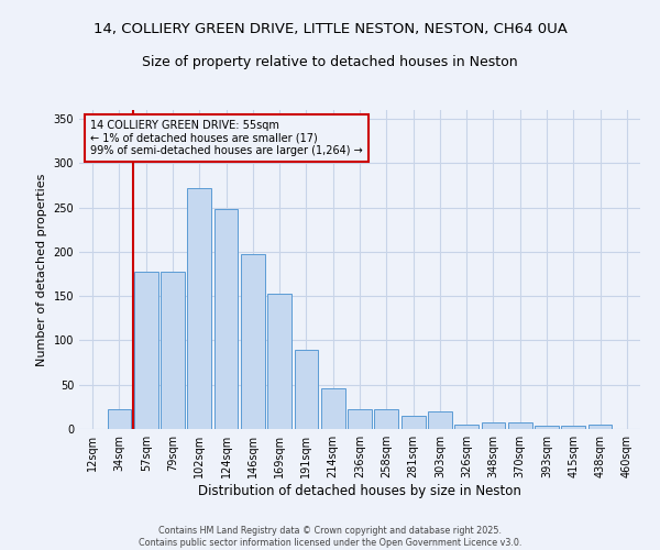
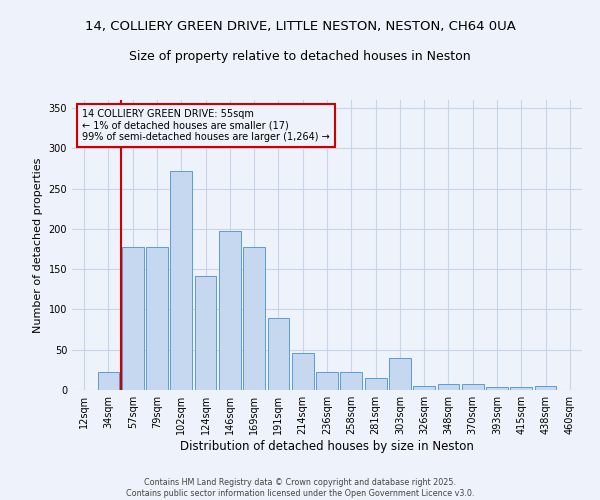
124sqm: 248 -> 142
169sqm: 153 -> 178
303sqm: 20 -> 40
